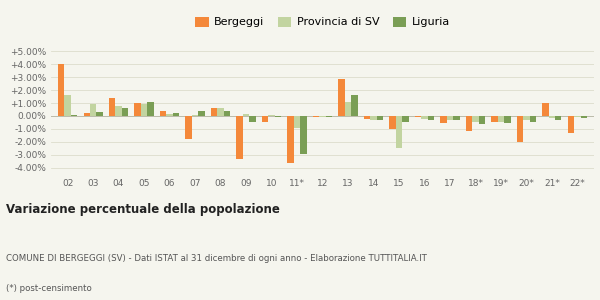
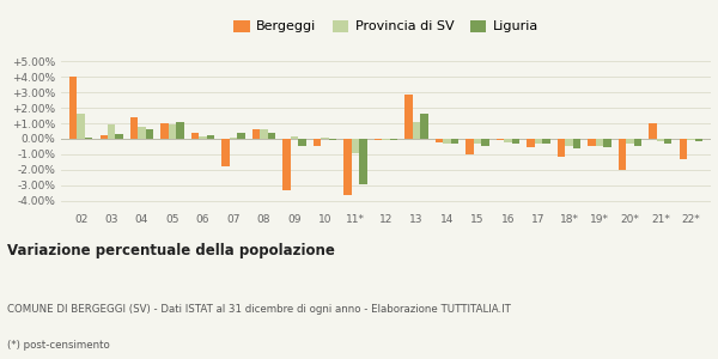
Provincia di SV/15: -2.5% -> -0.3%
